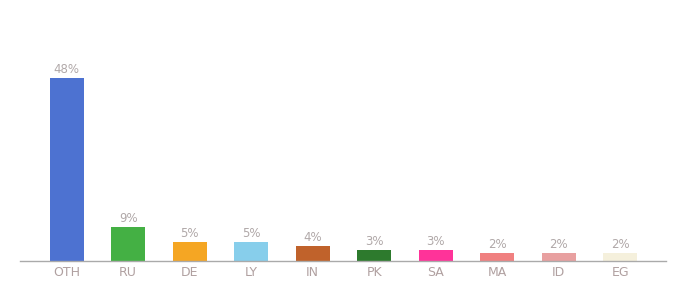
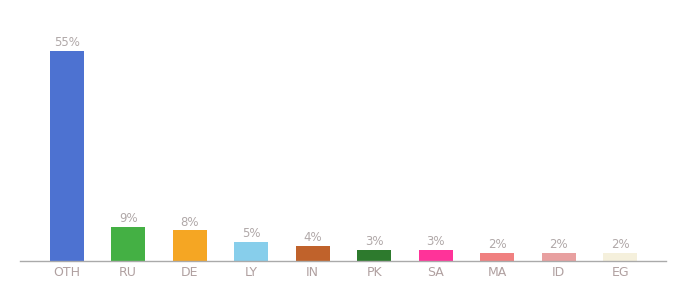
OTH: 48% -> 55%
DE: 5% -> 8%
